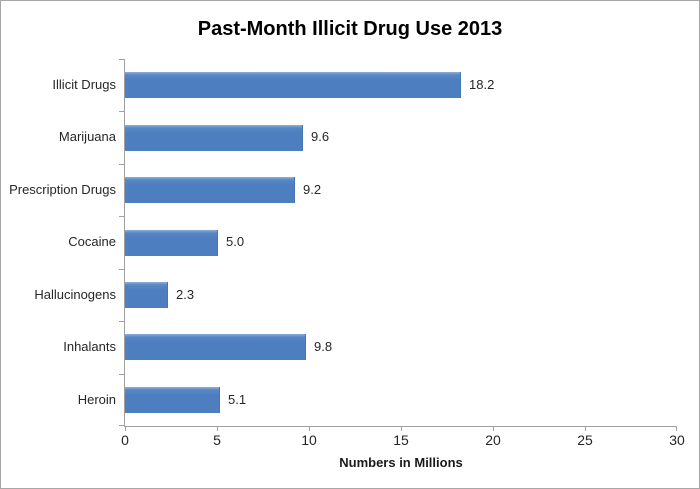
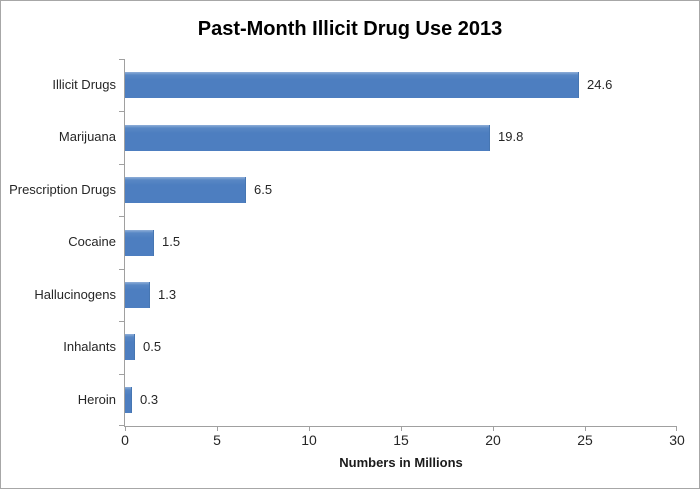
Illicit Drugs: 18.2 -> 24.6
Marijuana: 9.6 -> 19.8
Prescription Drugs: 9.2 -> 6.5
Cocaine: 5.0 -> 1.5
Hallucinogens: 2.3 -> 1.3
Inhalants: 9.8 -> 0.5
Heroin: 5.1 -> 0.3
